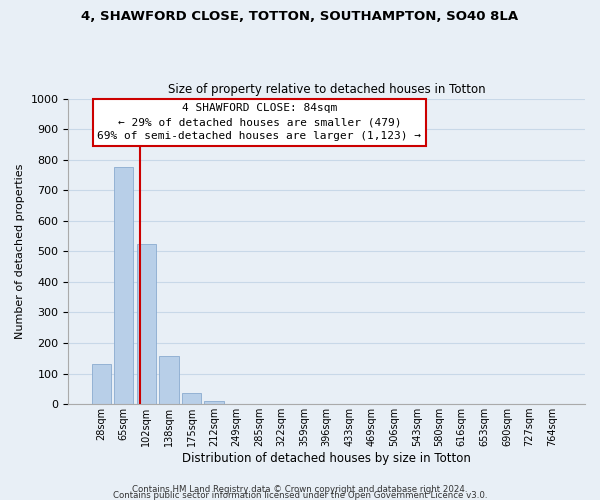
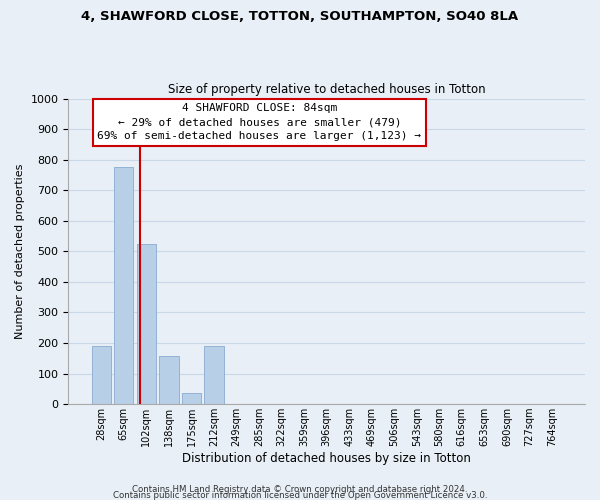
28sqm: 130 -> 190
212sqm: 10 -> 190
